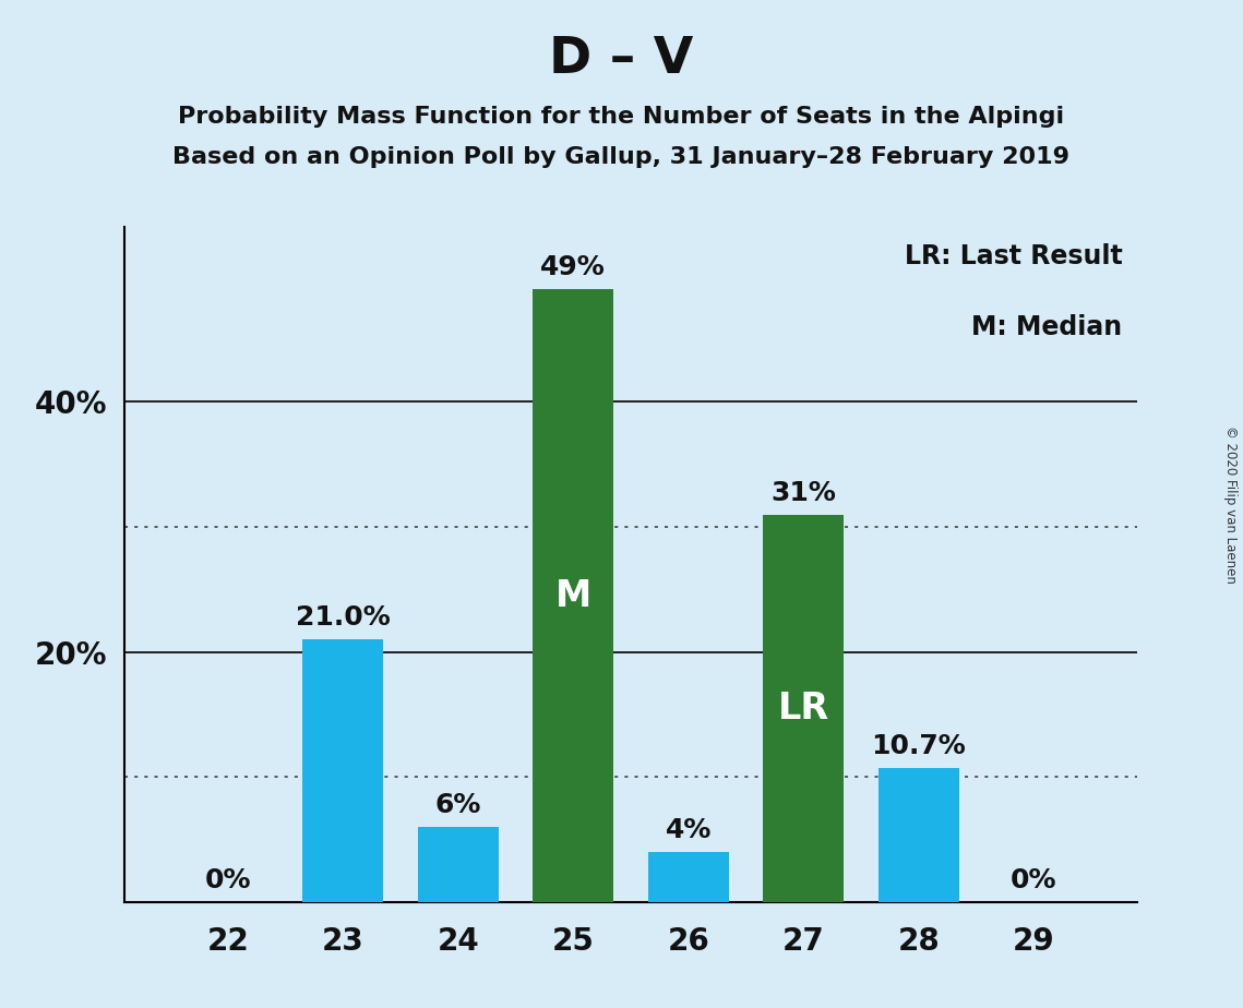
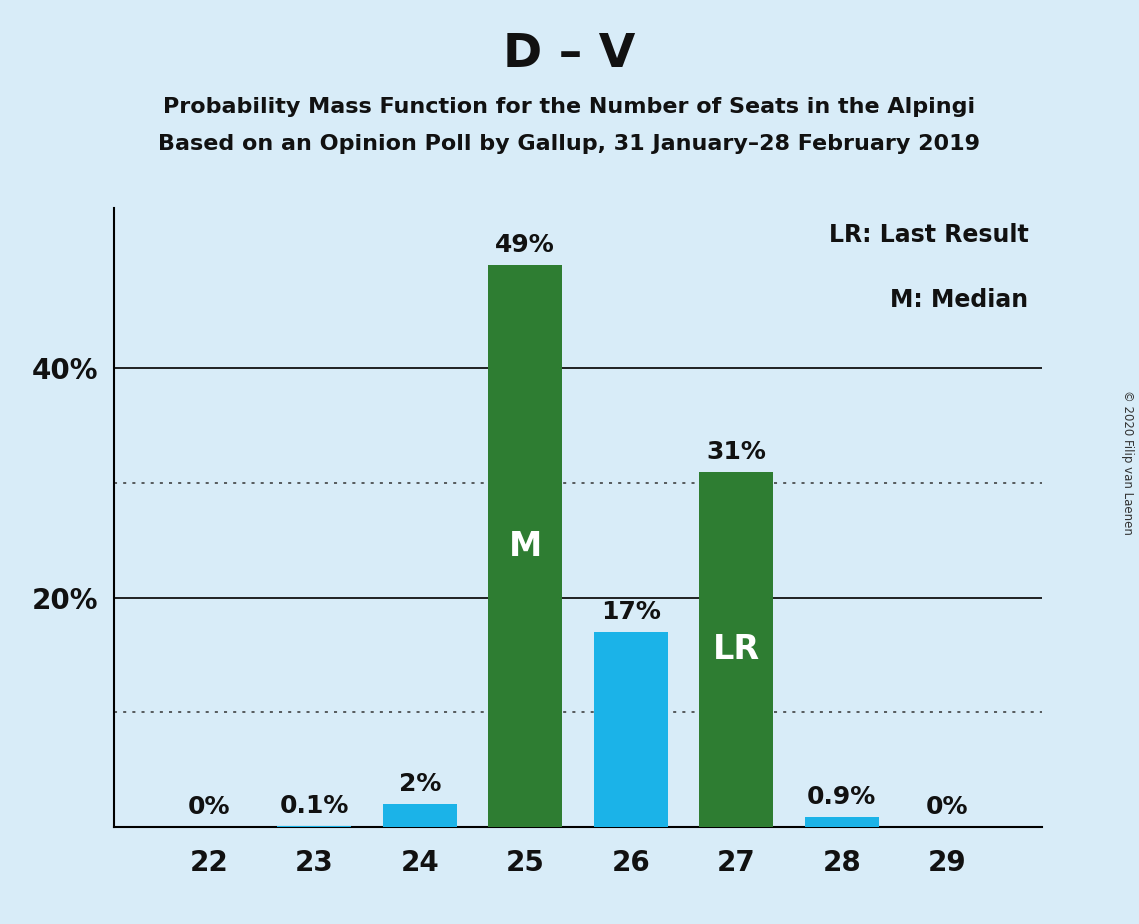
23: 21.0% -> 0.1%
24: 6% -> 2%
26: 4% -> 17%
28: 10.7% -> 0.9%
